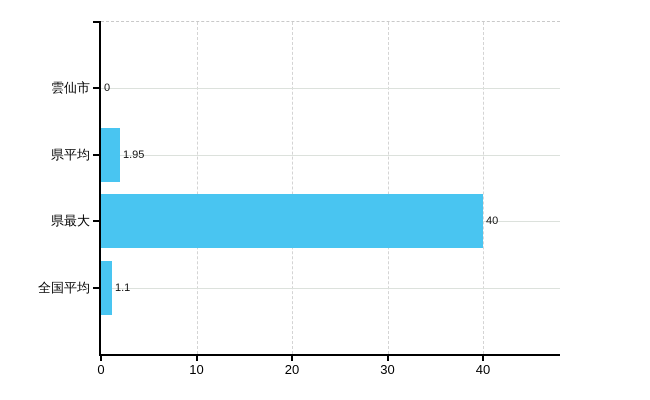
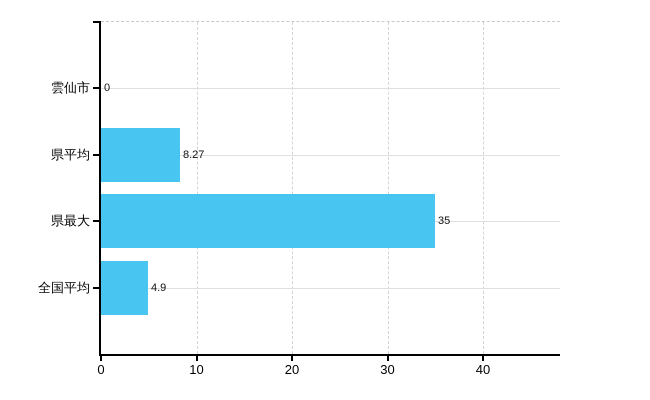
県平均: 1.95 -> 8.27
県最大: 40 -> 35
全国平均: 1.1 -> 4.9
